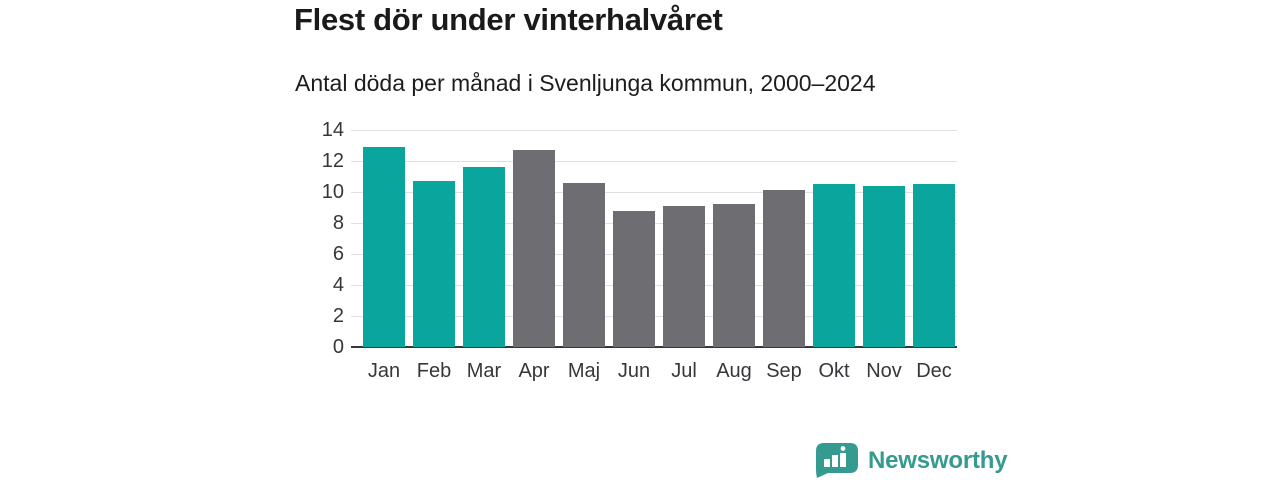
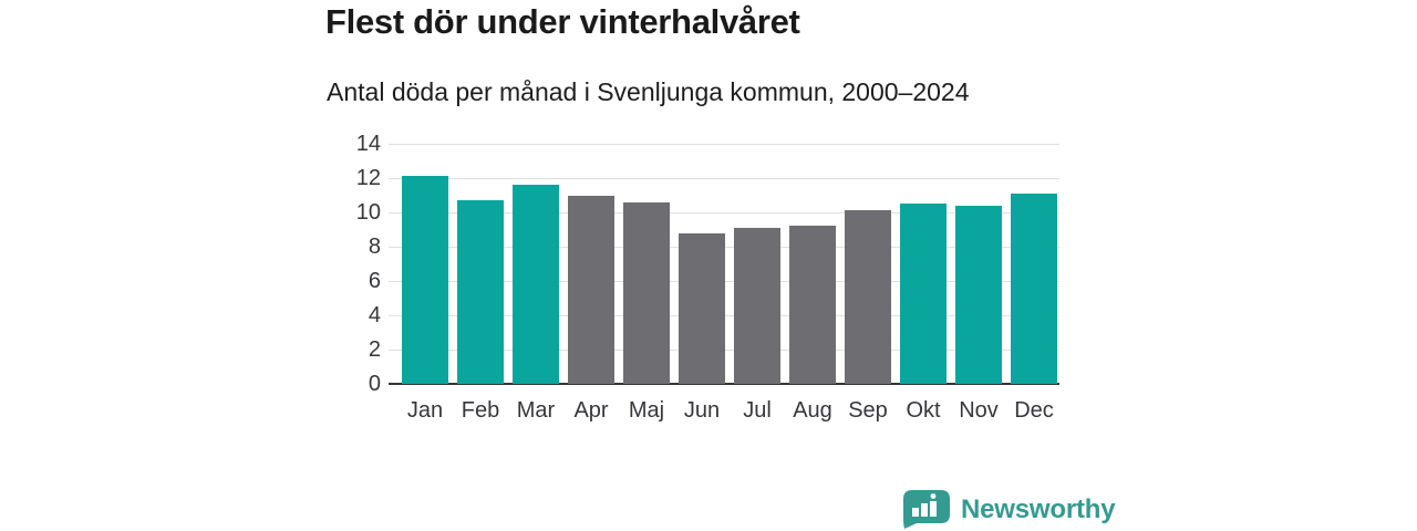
Jan: 12.9 -> 12.1
Apr: 12.7 -> 11.0
Dec: 10.5 -> 11.1
